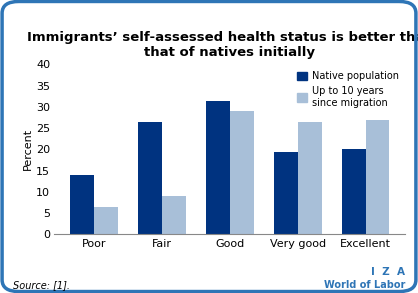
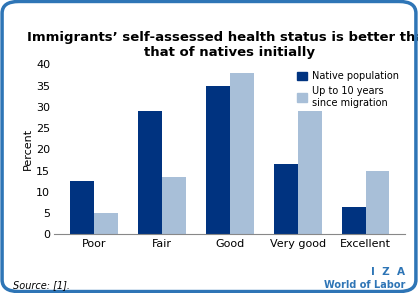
Native population/Poor: 14.0 -> 12.5
Up to 10 years since migration/Poor: 6.5 -> 5.0
Native population/Fair: 26.5 -> 29.0
Up to 10 years since migration/Fair: 9.0 -> 13.5
Native population/Good: 31.5 -> 35.0
Up to 10 years since migration/Good: 29.0 -> 38.0
Native population/Very good: 19.5 -> 16.5
Up to 10 years since migration/Very good: 26.5 -> 29.0
Native population/Excellent: 20.0 -> 6.5
Up to 10 years since migration/Excellent: 27.0 -> 15.0
